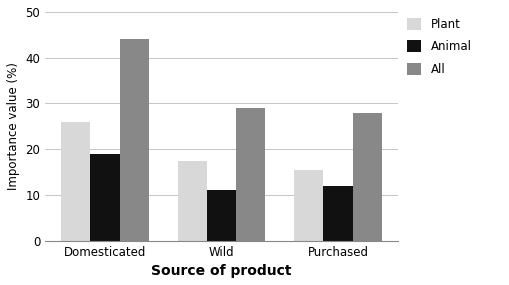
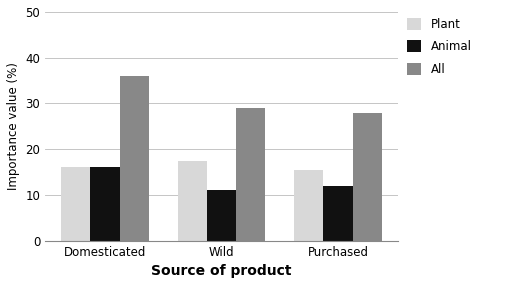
Plant/Domesticated: 26.0 -> 16.0
Animal/Domesticated: 19 -> 16
All/Domesticated: 44 -> 36
